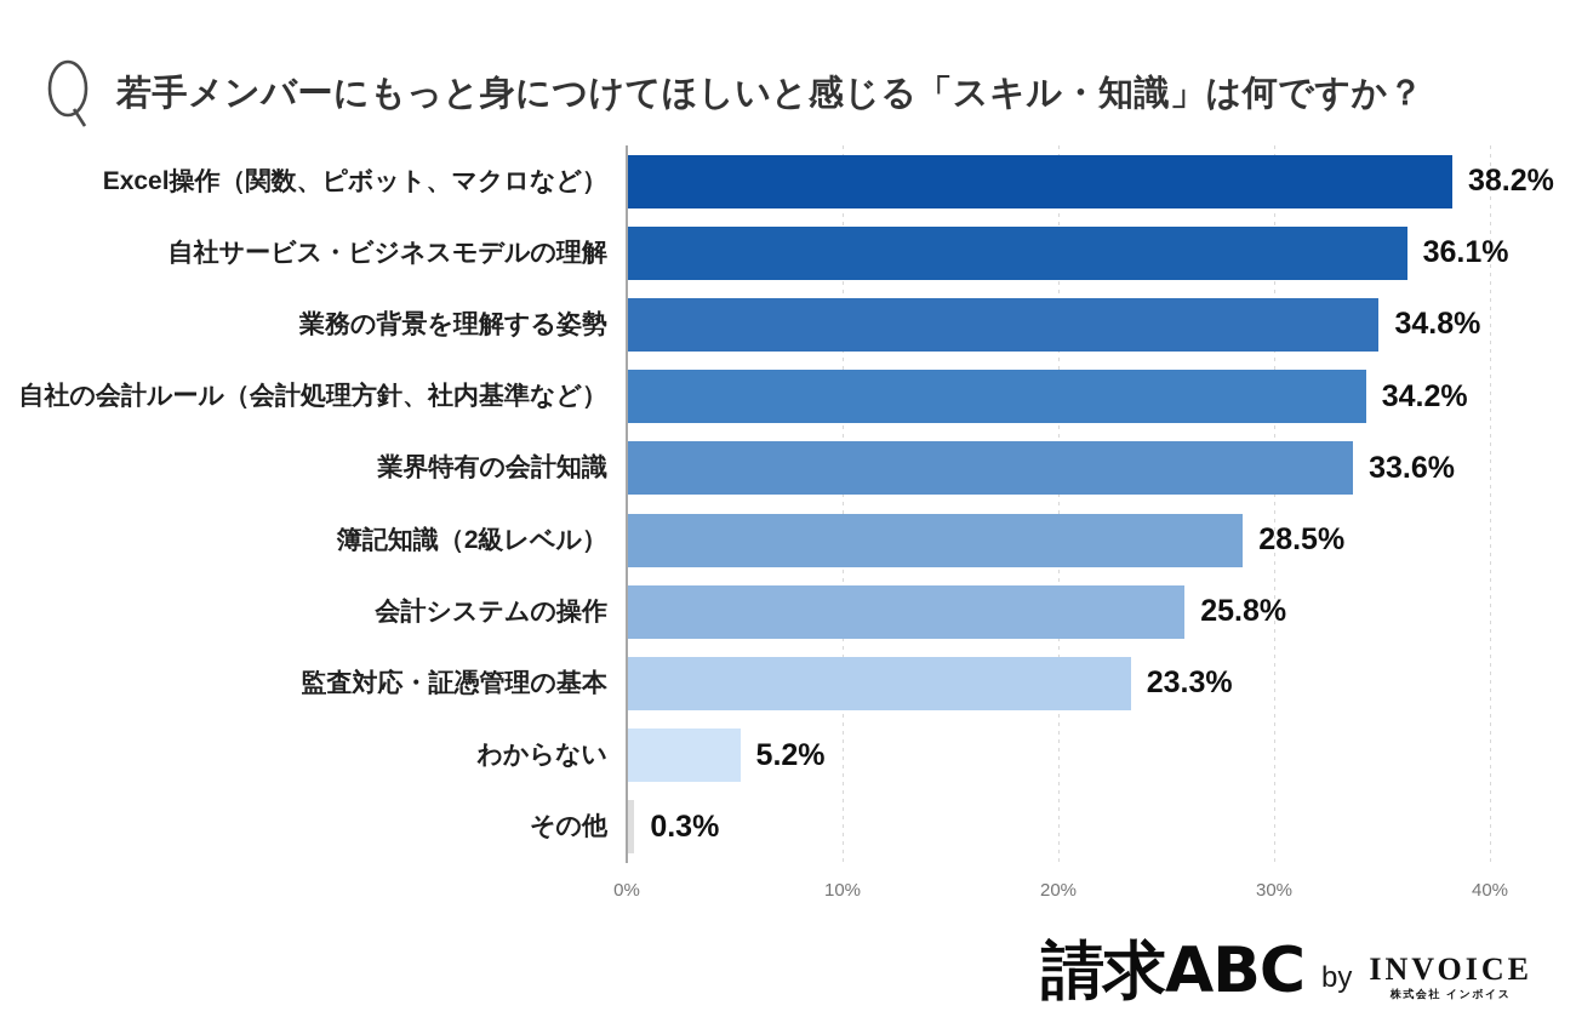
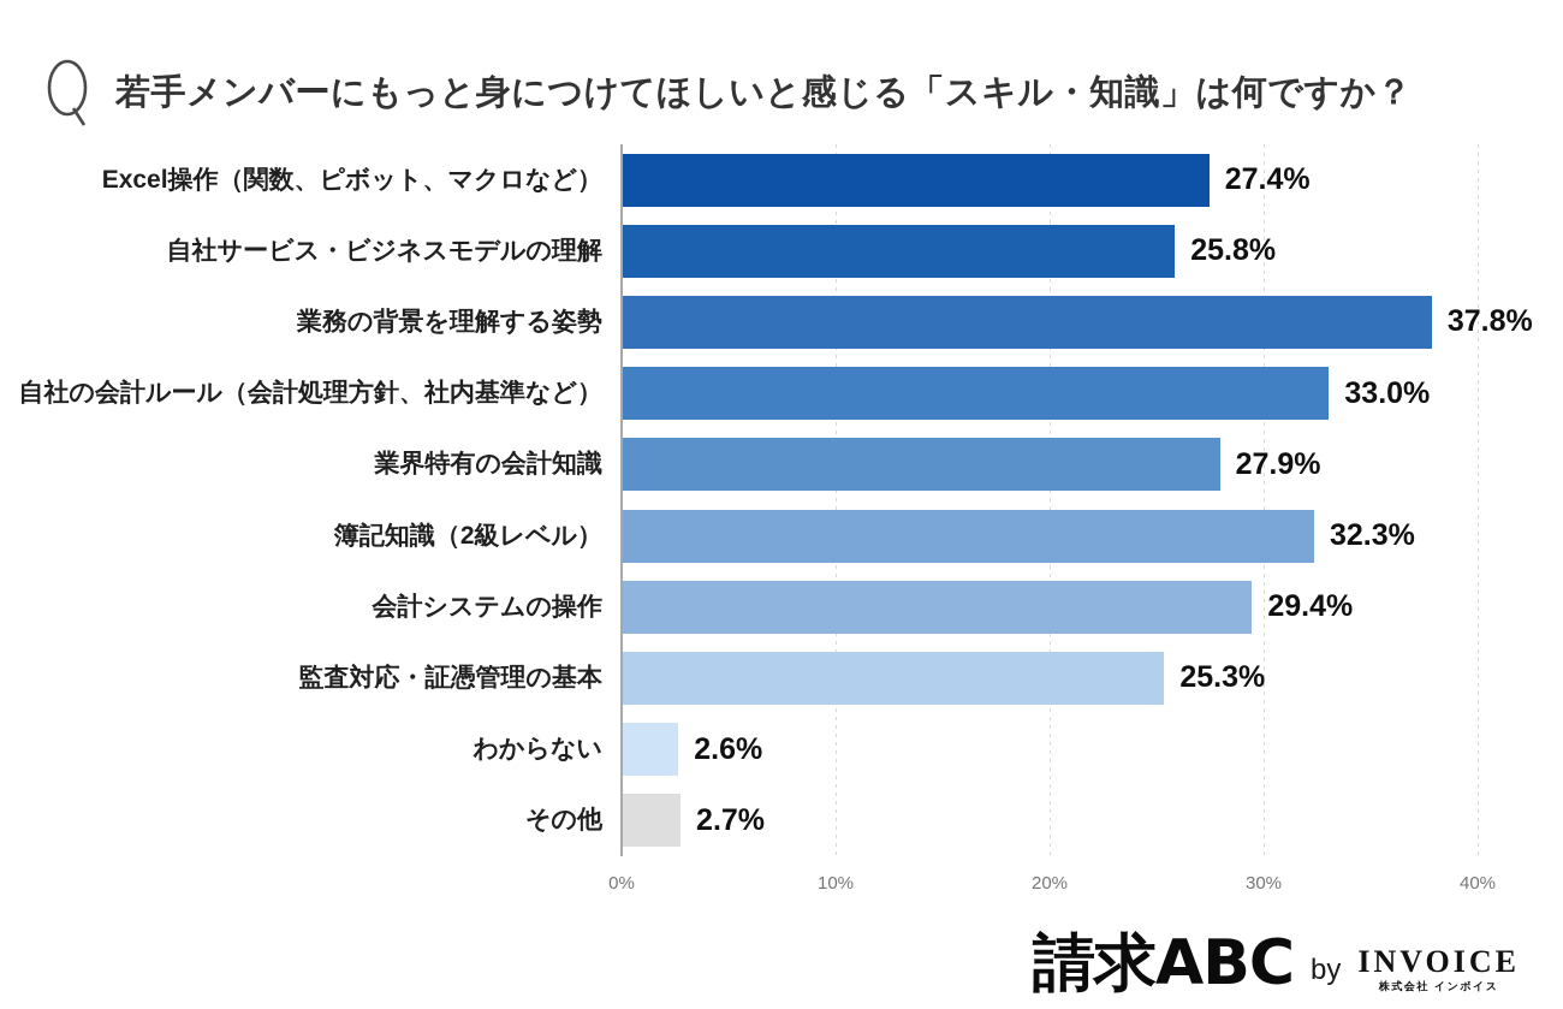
Excel操作（関数、ピボット、マクロなど）: 38.2% -> 27.4%
自社サービス・ビジネスモデルの理解: 36.1% -> 25.8%
業務の背景を理解する姿勢: 34.8% -> 37.8%
自社の会計ルール（会計処理方針、社内基準など）: 34.2% -> 33.0%
業界特有の会計知識: 33.6% -> 27.9%
簿記知識（2級レベル）: 28.5% -> 32.3%
会計システムの操作: 25.8% -> 29.4%
監査対応・証憑管理の基本: 23.3% -> 25.3%
わからない: 5.2% -> 2.6%
その他: 0.3% -> 2.7%
